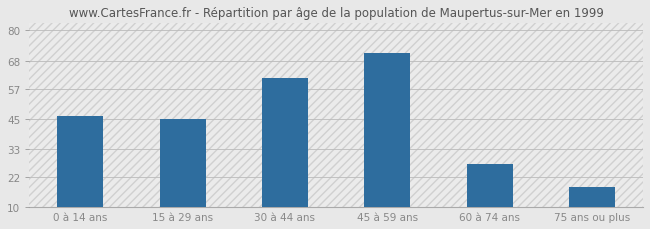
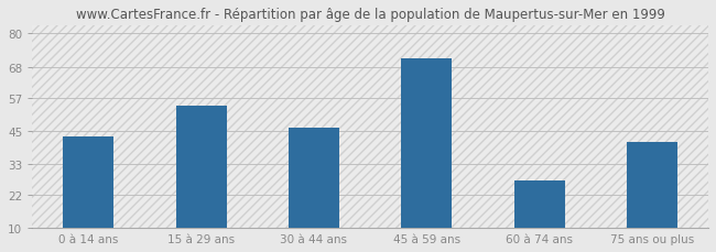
0 à 14 ans: 46 -> 43
15 à 29 ans: 45 -> 54
30 à 44 ans: 61 -> 46
75 ans ou plus: 18 -> 41
